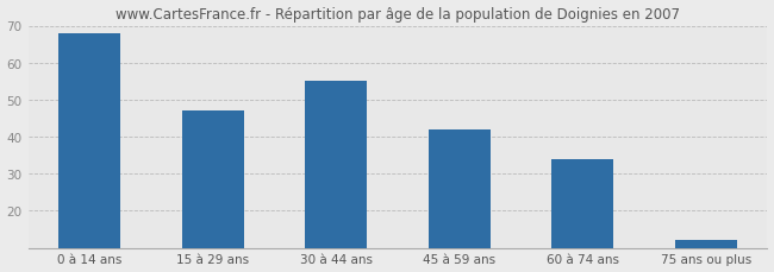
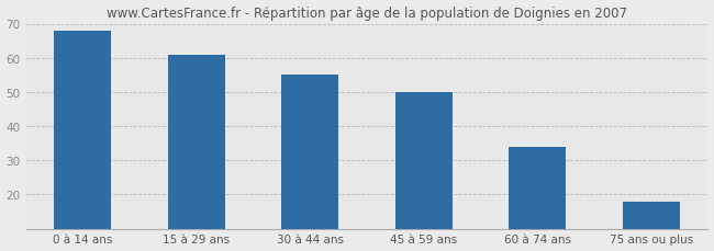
15 à 29 ans: 47 -> 61
45 à 59 ans: 42 -> 50
75 ans ou plus: 12 -> 18
